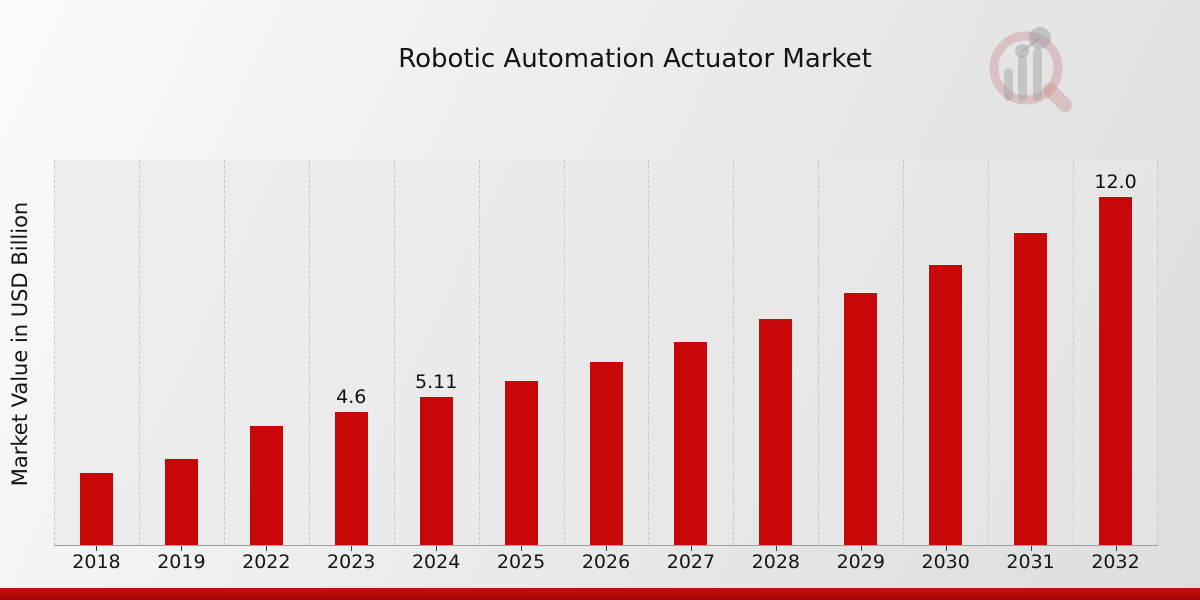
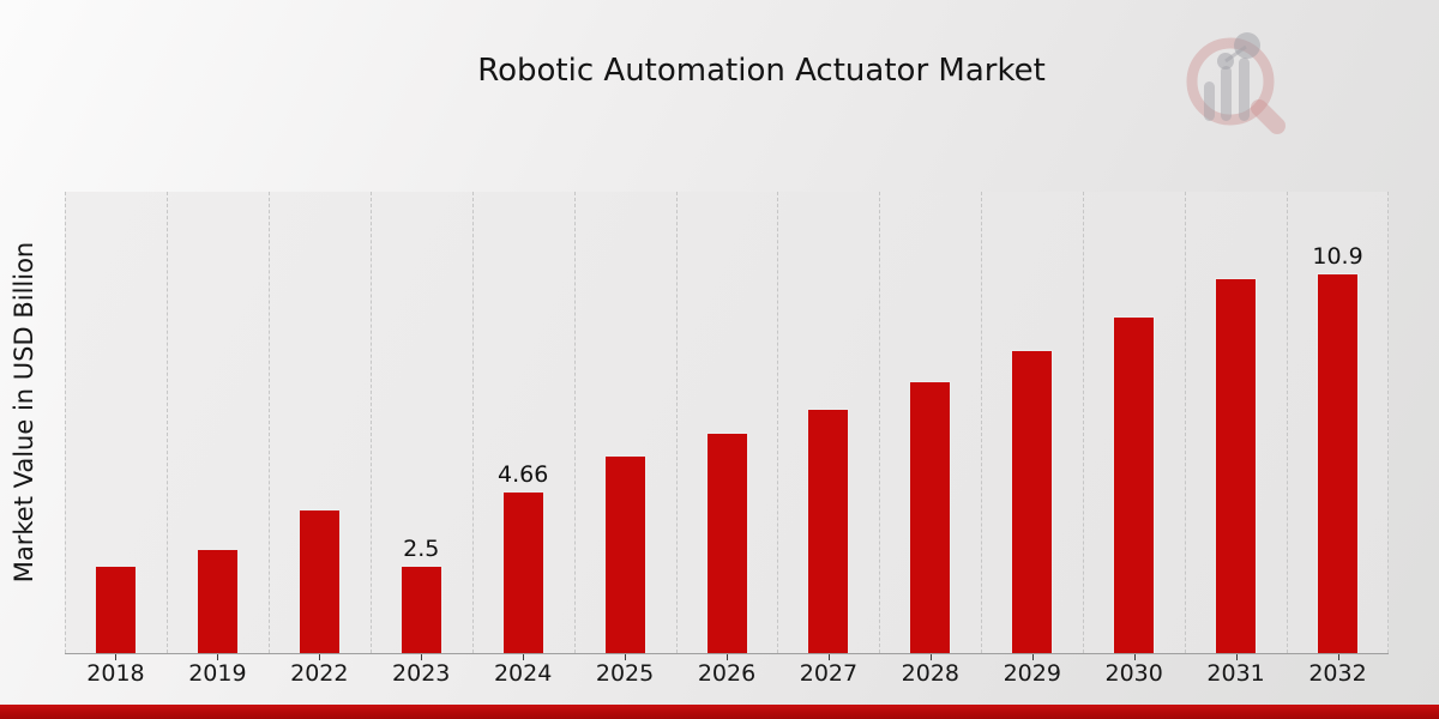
2023: 4.6 -> 2.5
2024: 5.11 -> 4.66
2032: 12.0 -> 10.9
